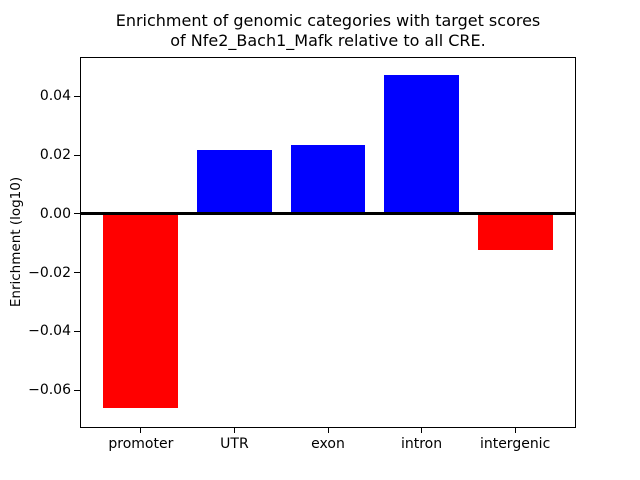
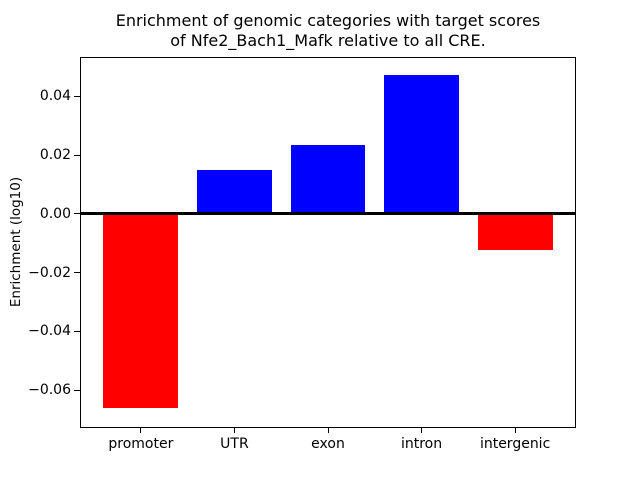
UTR: 0.022 -> 0.015
